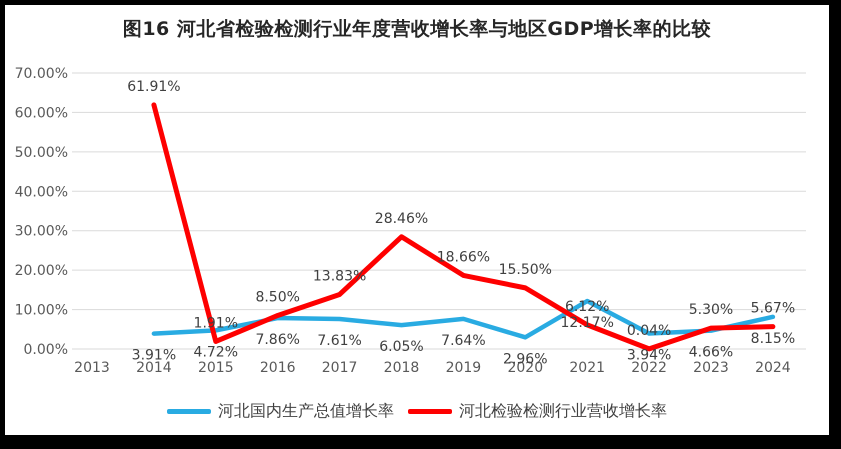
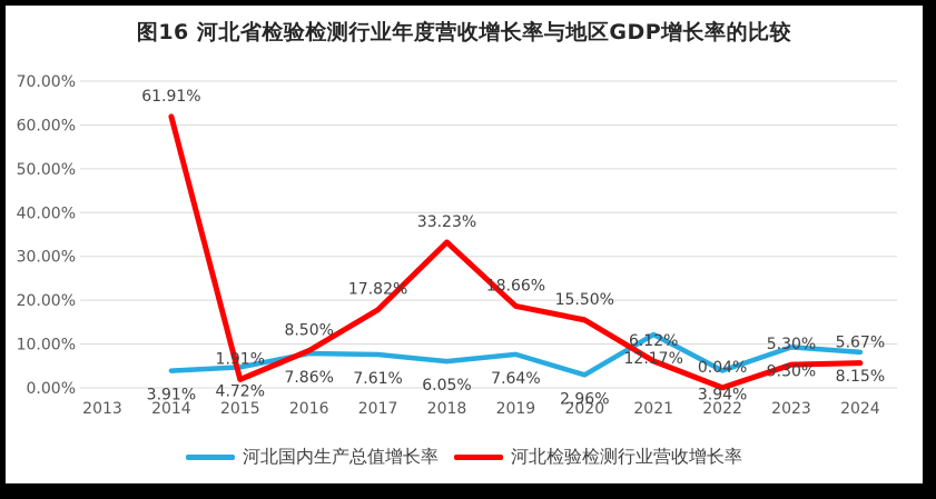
河北检验检测行业营收增长率/2017: 13.83% -> 17.82%
河北检验检测行业营收增长率/2018: 28.46% -> 33.23%
河北国内生产总值增长率/2023: 4.66% -> 9.30%
